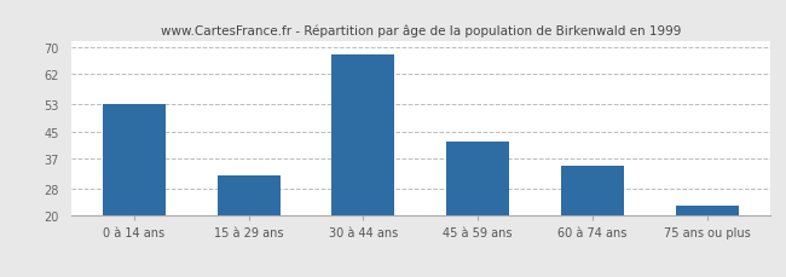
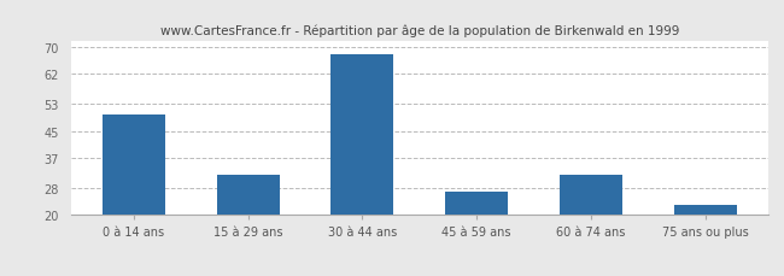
0 à 14 ans: 53 -> 50
45 à 59 ans: 42 -> 27
60 à 74 ans: 35 -> 32
